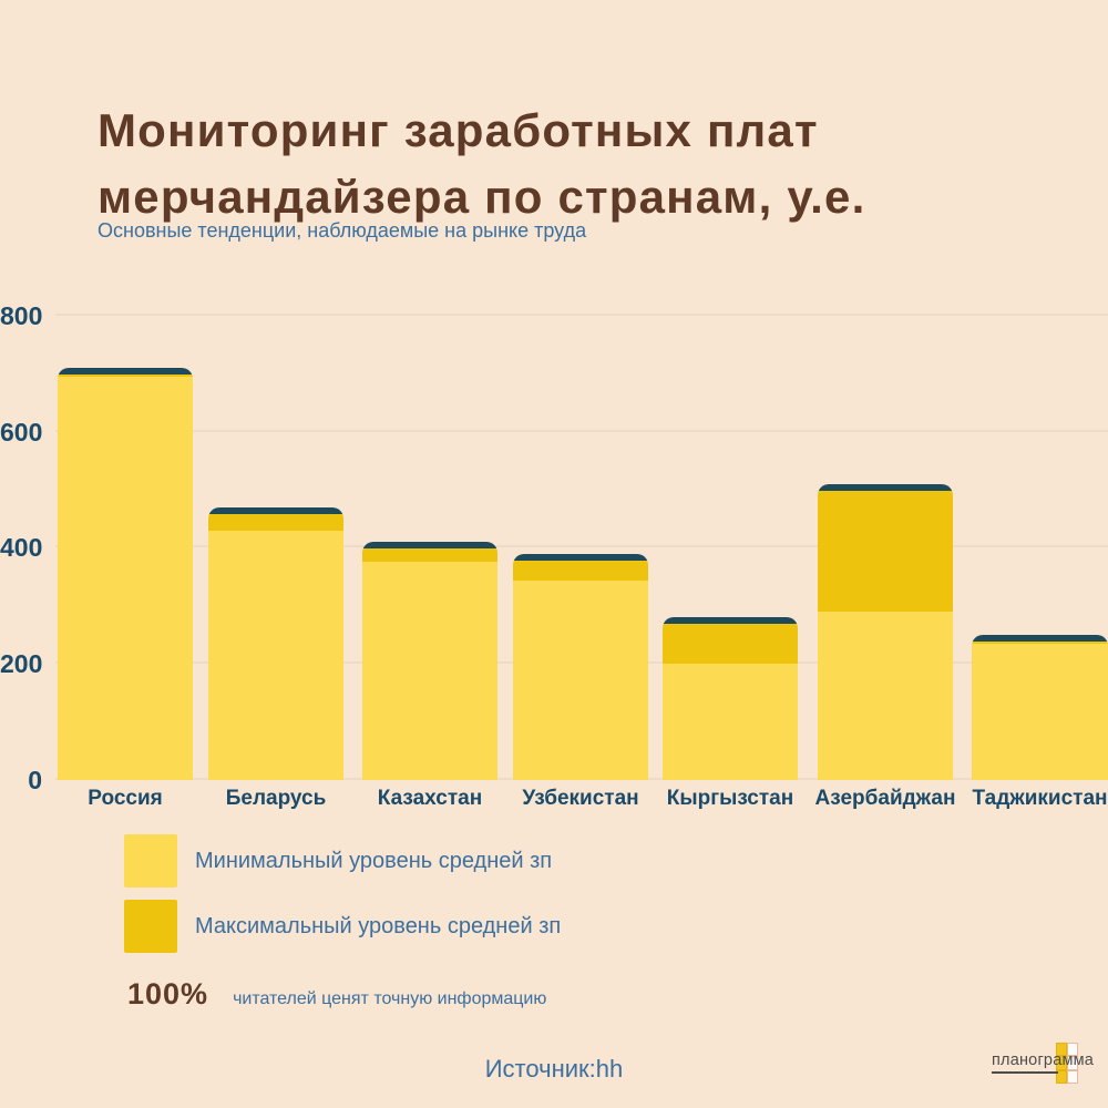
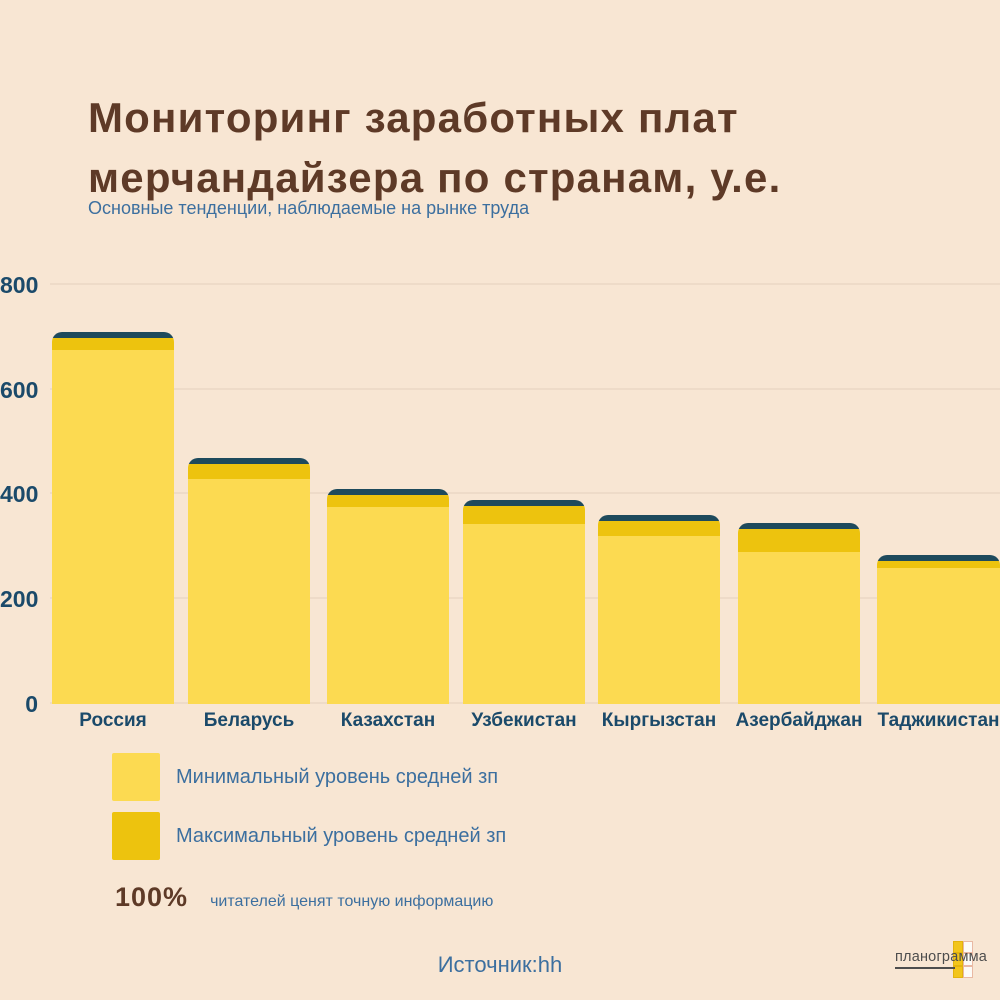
Минимальный уровень средней зп/Россия: 760 -> 680
Минимальный уровень средней зп/Кыргызстан: 200 -> 320
Максимальный уровень средней зп/Кыргызстан: 280 -> 360
Максимальный уровень средней зп/Азербайджан: 510 -> 340
Максимальный уровень средней зп/Таджикистан: 250 -> 280
